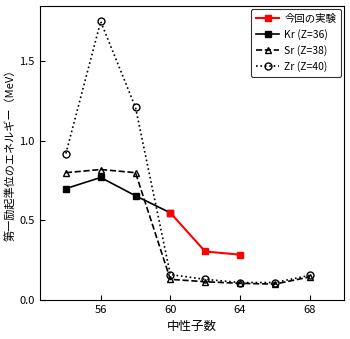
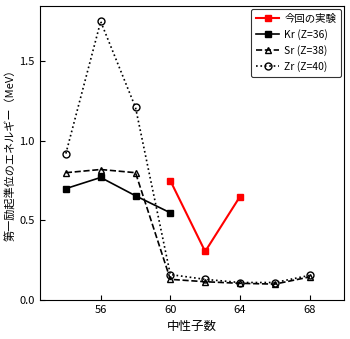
今回の実験/60: 0.55 -> 0.75
今回の実験/64: 0.28 -> 0.65
